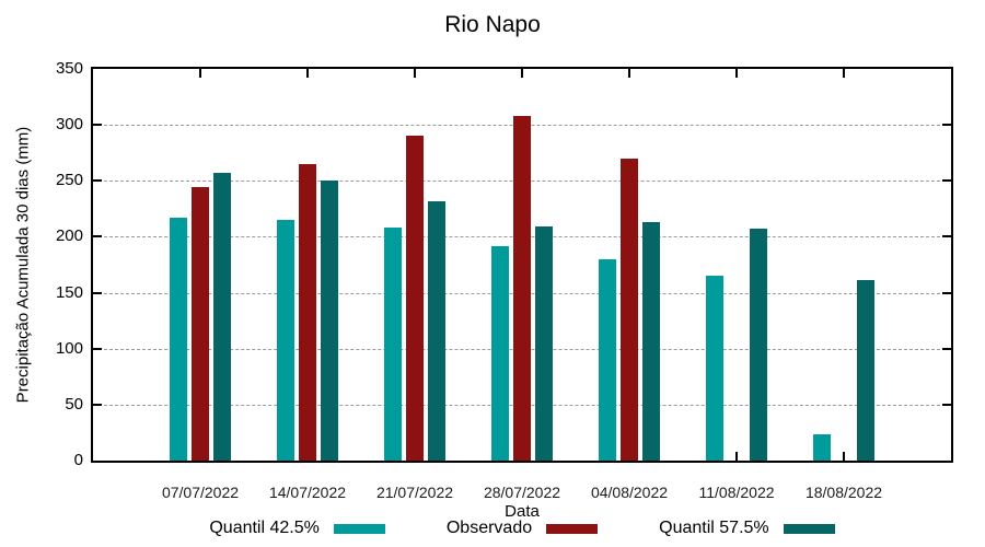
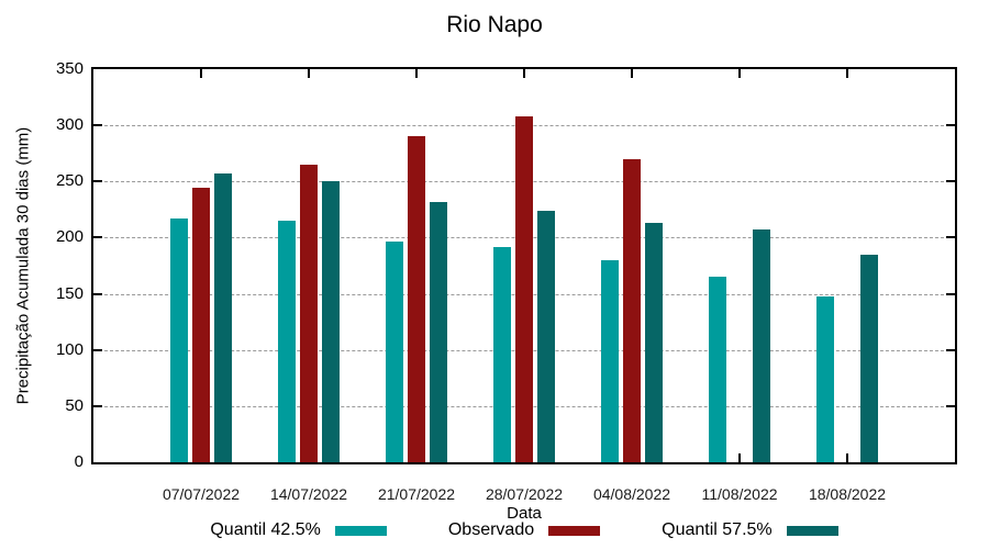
Quantil 42.5%/21/07/2022: 208 -> 197
Quantil 57.5%/28/07/2022: 209 -> 224
Quantil 42.5%/18/08/2022: 23 -> 148
Quantil 57.5%/18/08/2022: 161 -> 185
